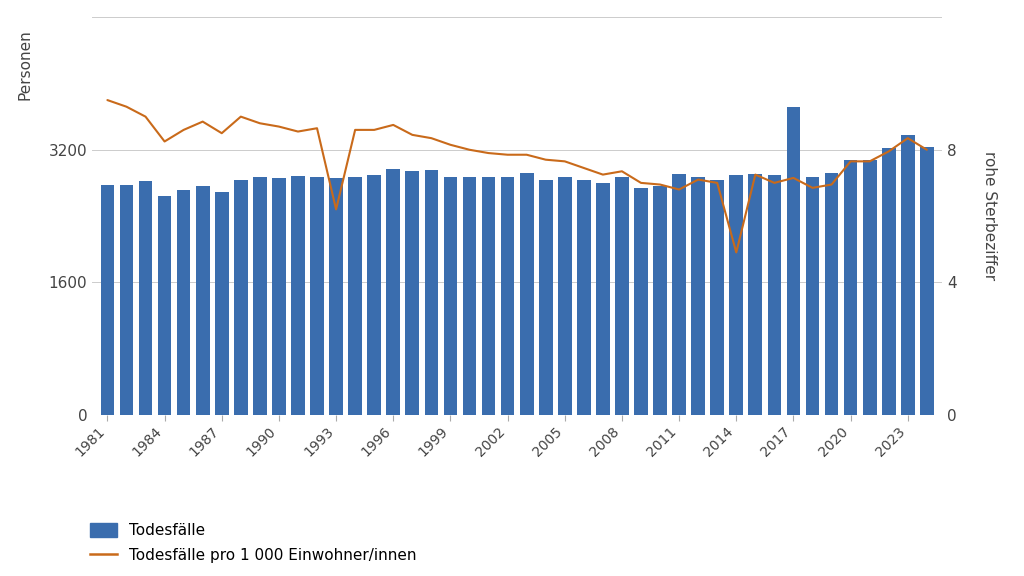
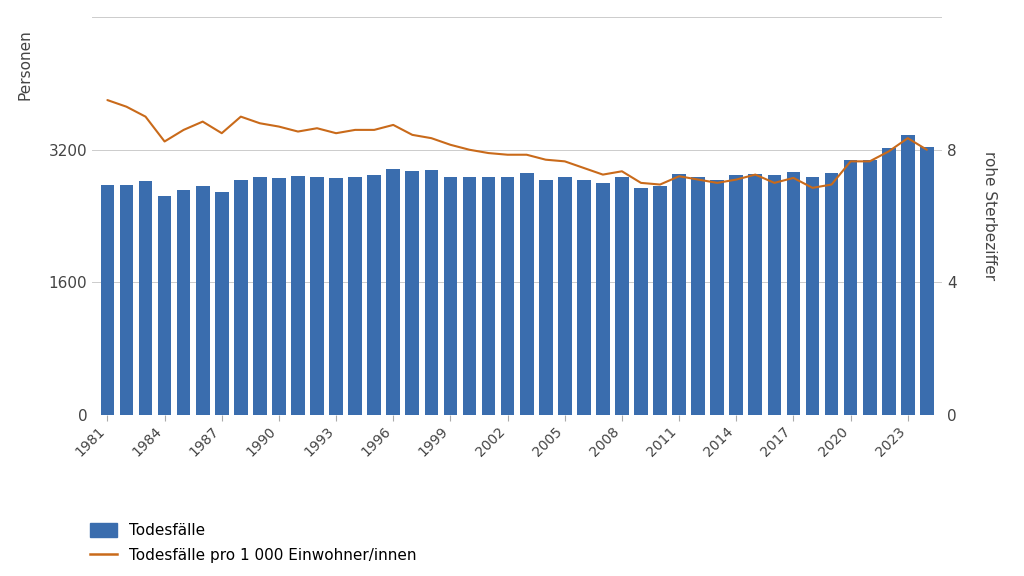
Todesfälle pro 1 000 Einwohner/innen/1993: 6.20 -> 8.50
Todesfälle pro 1 000 Einwohner/innen/2011: 6.80 -> 7.20
Todesfälle pro 1 000 Einwohner/innen/2014: 4.90 -> 7.10
Todesfälle/2017: 3720 -> 2930
